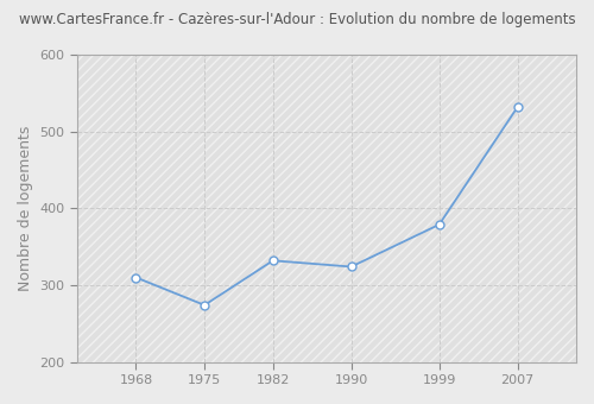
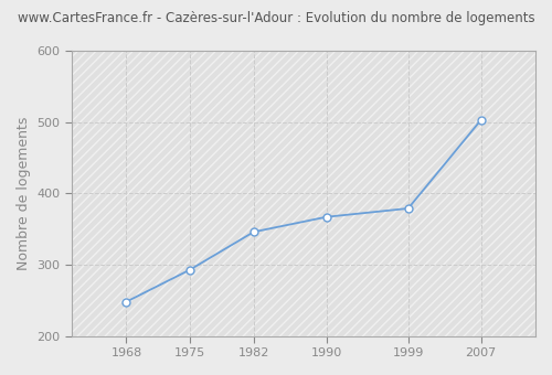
1968: 310 -> 248
1975: 274 -> 293
1982: 332 -> 346
1990: 324 -> 367
2007: 532 -> 503
